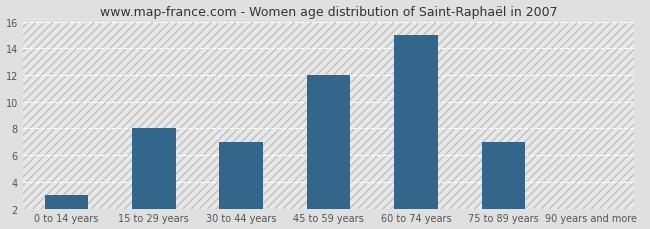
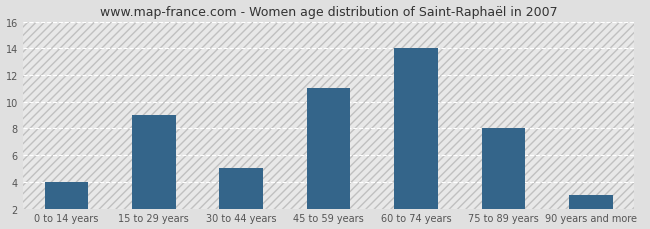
0 to 14 years: 3 -> 4
15 to 29 years: 8 -> 9
30 to 44 years: 7 -> 5
45 to 59 years: 12 -> 11
60 to 74 years: 15 -> 14
75 to 89 years: 7 -> 8
90 years and more: 2 -> 3
